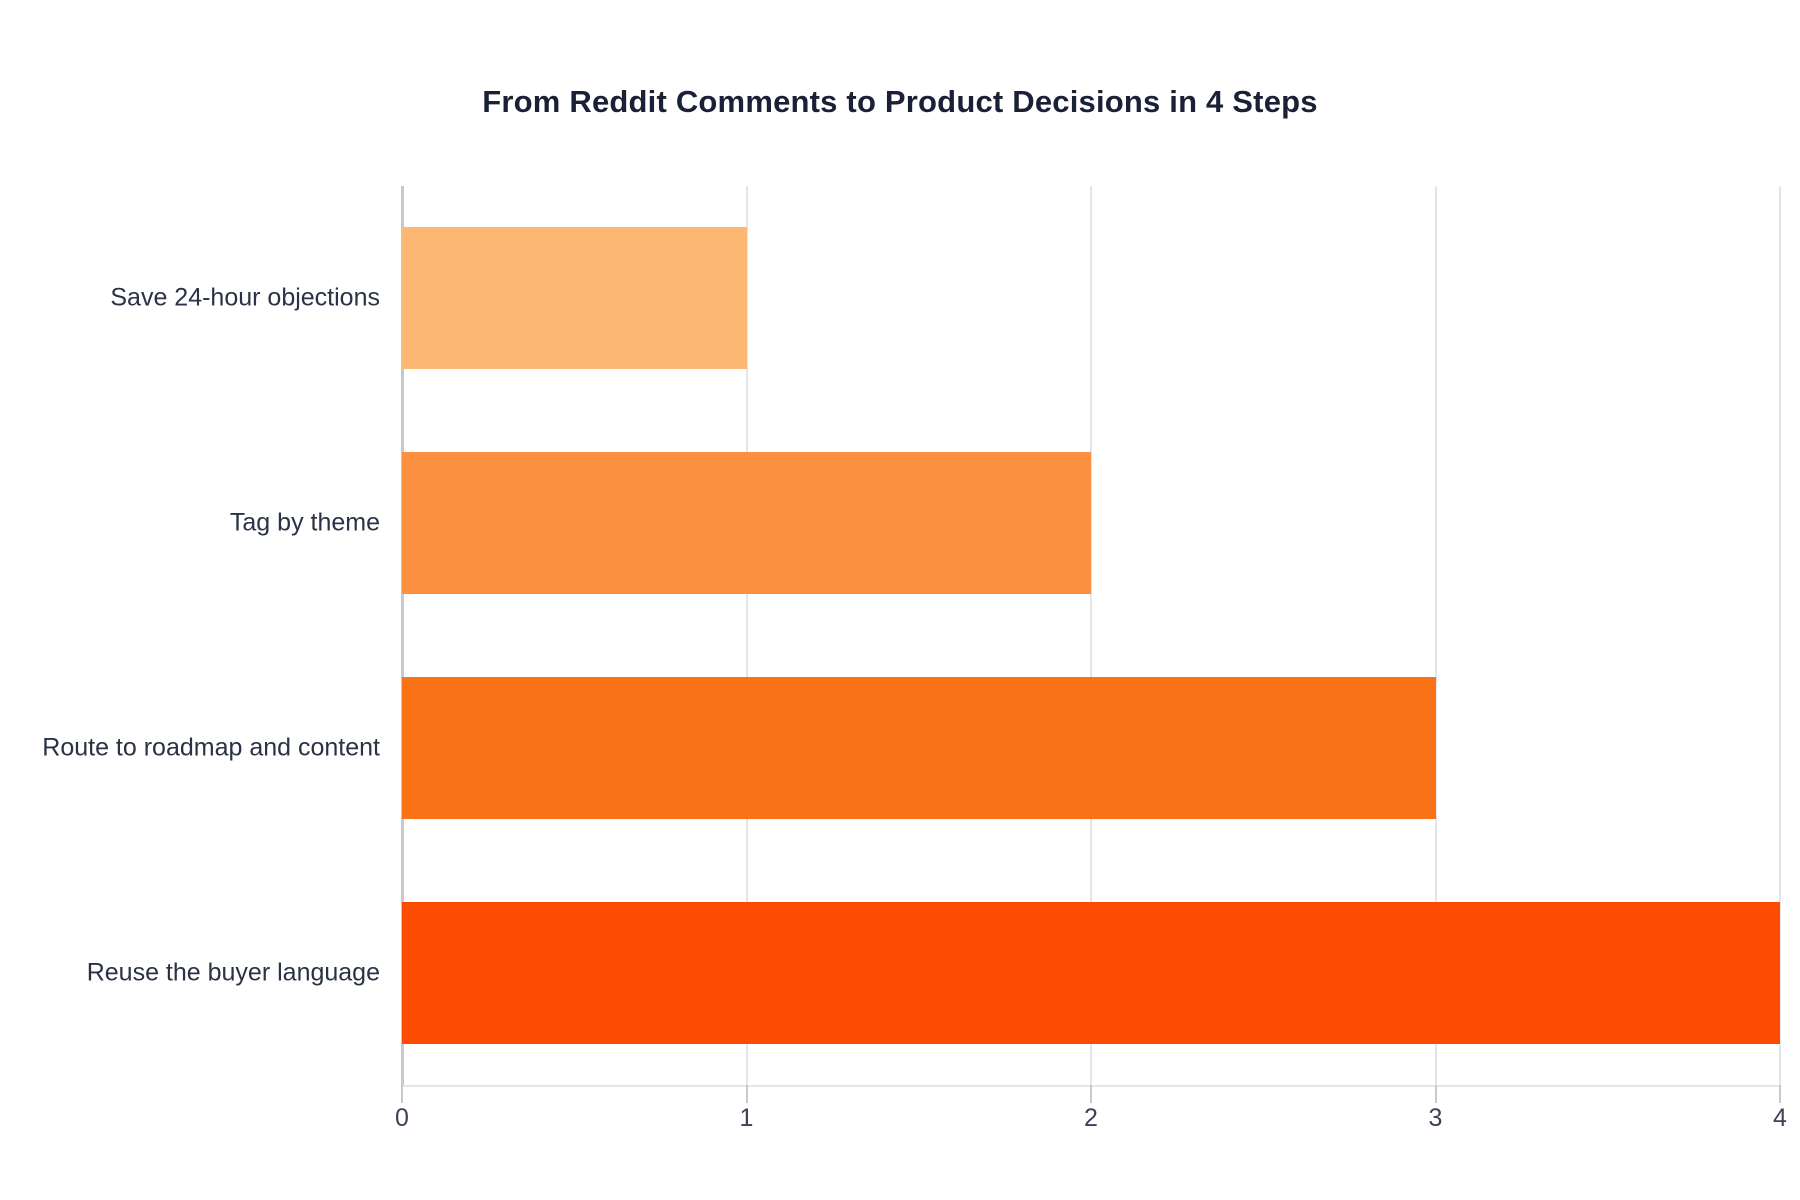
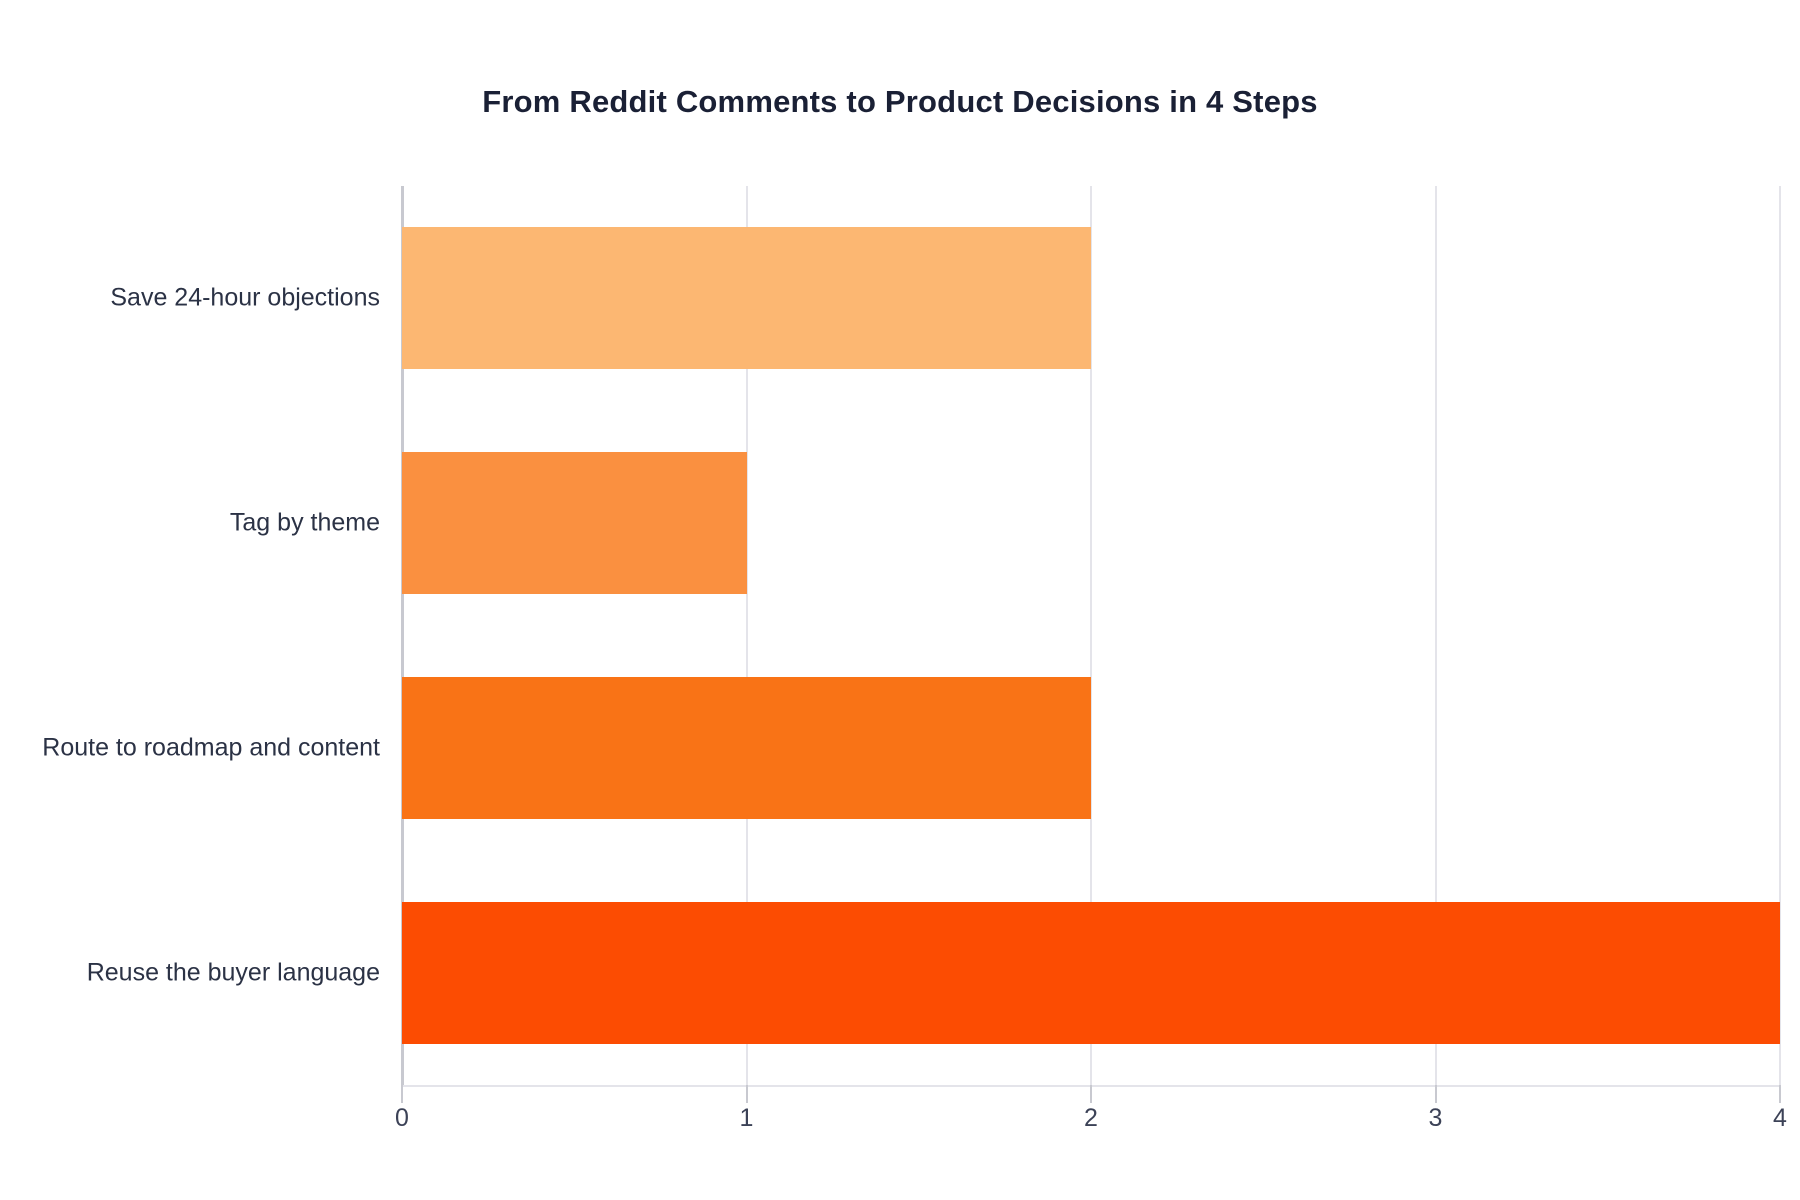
Save 24-hour objections: 1 -> 2
Tag by theme: 2 -> 1
Route to roadmap and content: 3 -> 2
